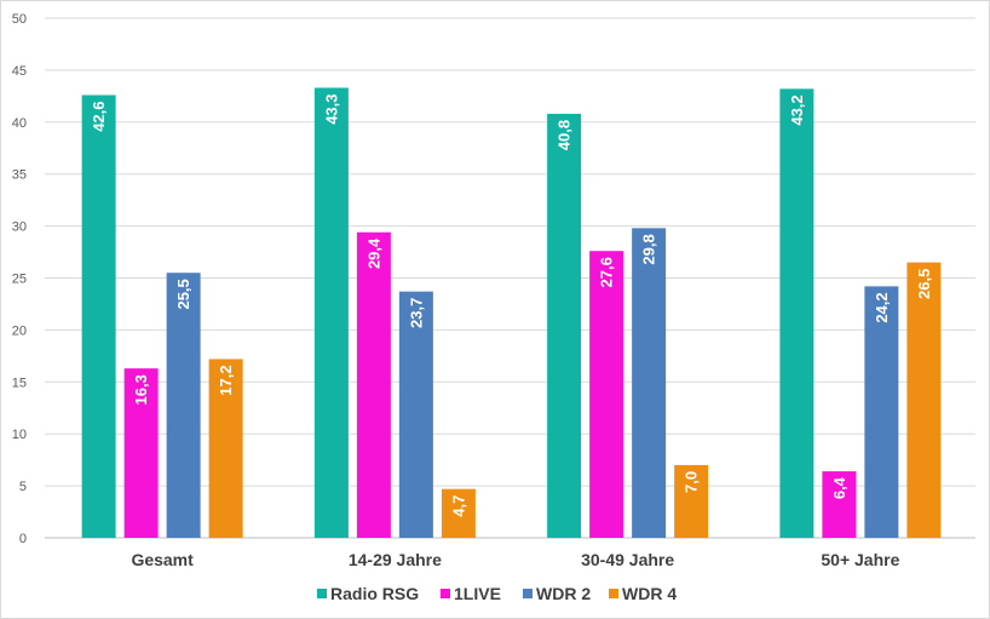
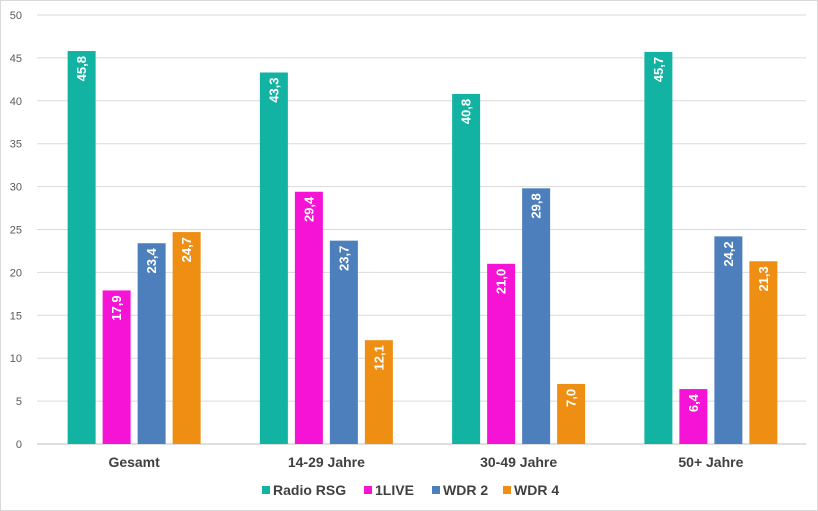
Radio RSG/Gesamt: 42,6 -> 45,8
1LIVE/Gesamt: 16,3 -> 17,9
WDR 2/Gesamt: 25,5 -> 23,4
WDR 4/Gesamt: 17,2 -> 24,7
WDR 4/14-29 Jahre: 4,7 -> 12,1
1LIVE/30-49 Jahre: 27,6 -> 21,0
Radio RSG/50+ Jahre: 43,2 -> 45,7
WDR 4/50+ Jahre: 26,5 -> 21,3
